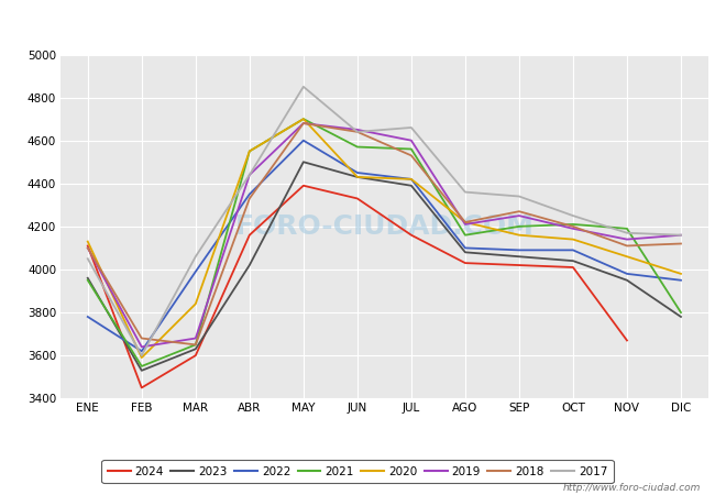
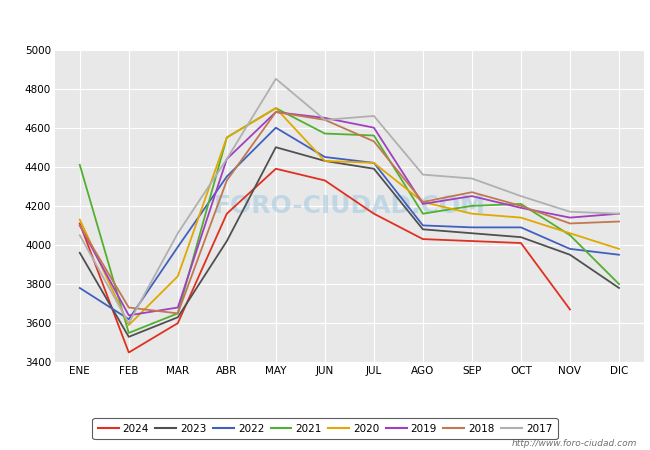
2021/ENE: 3950 -> 4410
2021/NOV: 4190 -> 4050
